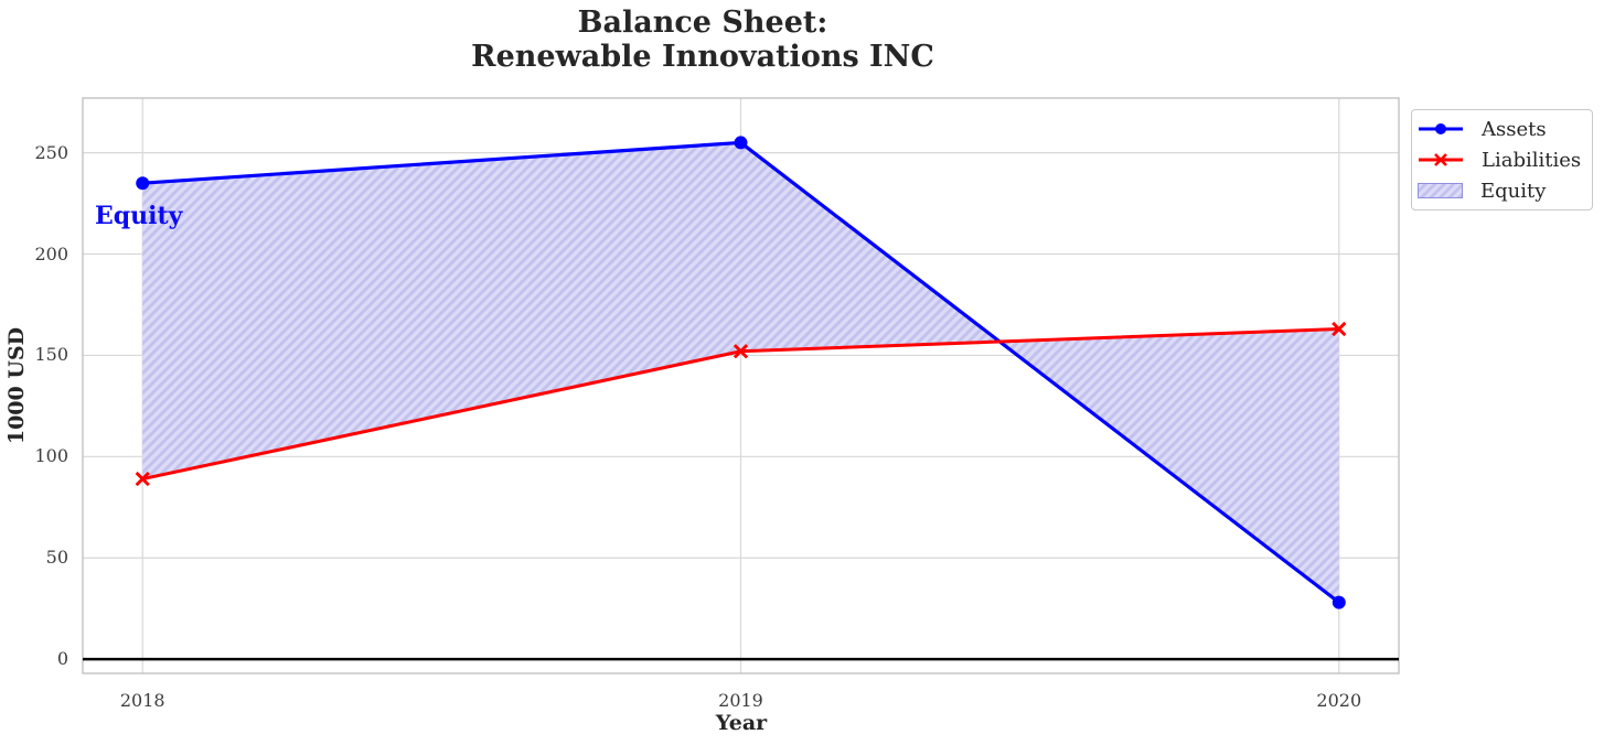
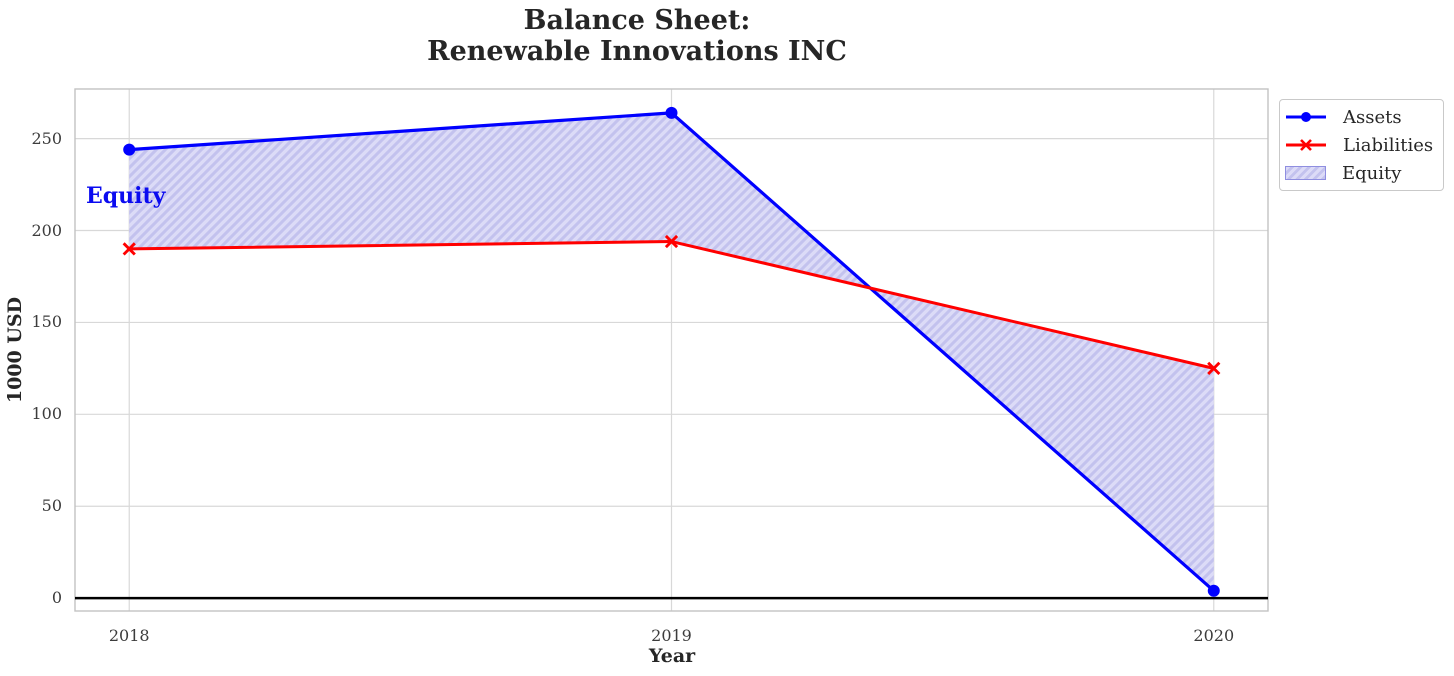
Assets/2018: 235 -> 244
Liabilities/2018: 89 -> 190
Assets/2019: 255 -> 264
Liabilities/2019: 152 -> 194
Assets/2020: 28 -> 4
Liabilities/2020: 163 -> 125
